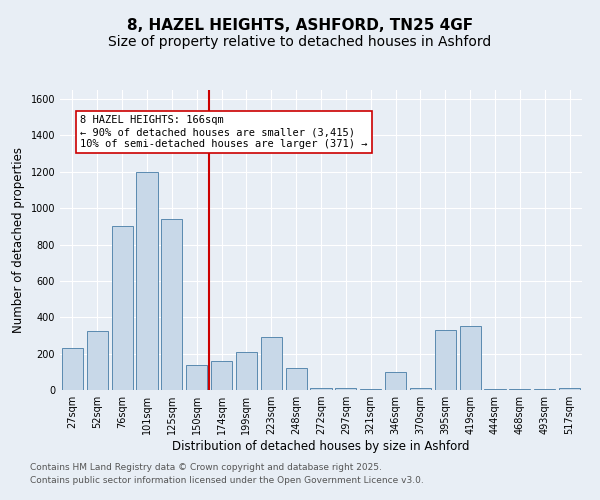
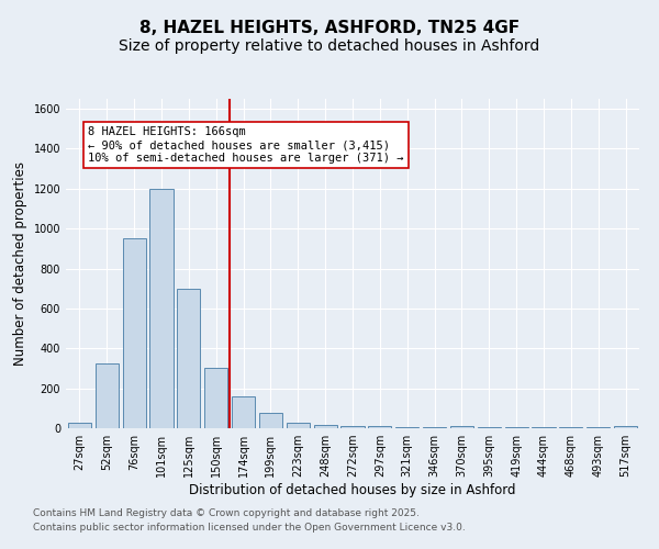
27sqm: 230 -> 20
76sqm: 900 -> 950
125sqm: 940 -> 700
150sqm: 140 -> 300
199sqm: 210 -> 80
223sqm: 290 -> 20
248sqm: 120 -> 20
346sqm: 100 -> 0
395sqm: 330 -> 0
419sqm: 350 -> 0
